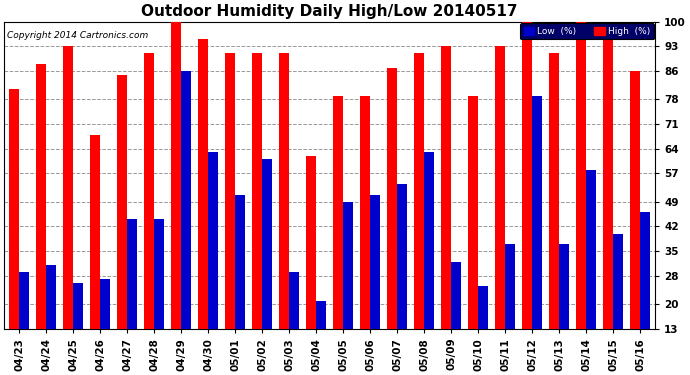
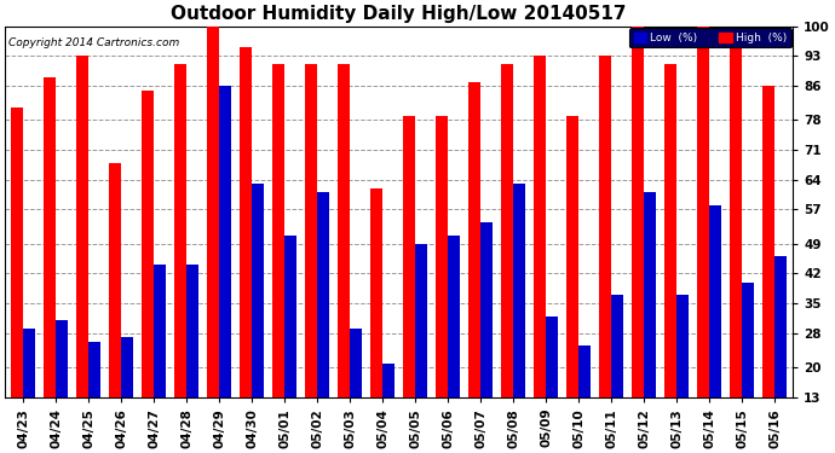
Low (%)/05/12: 79 -> 61
